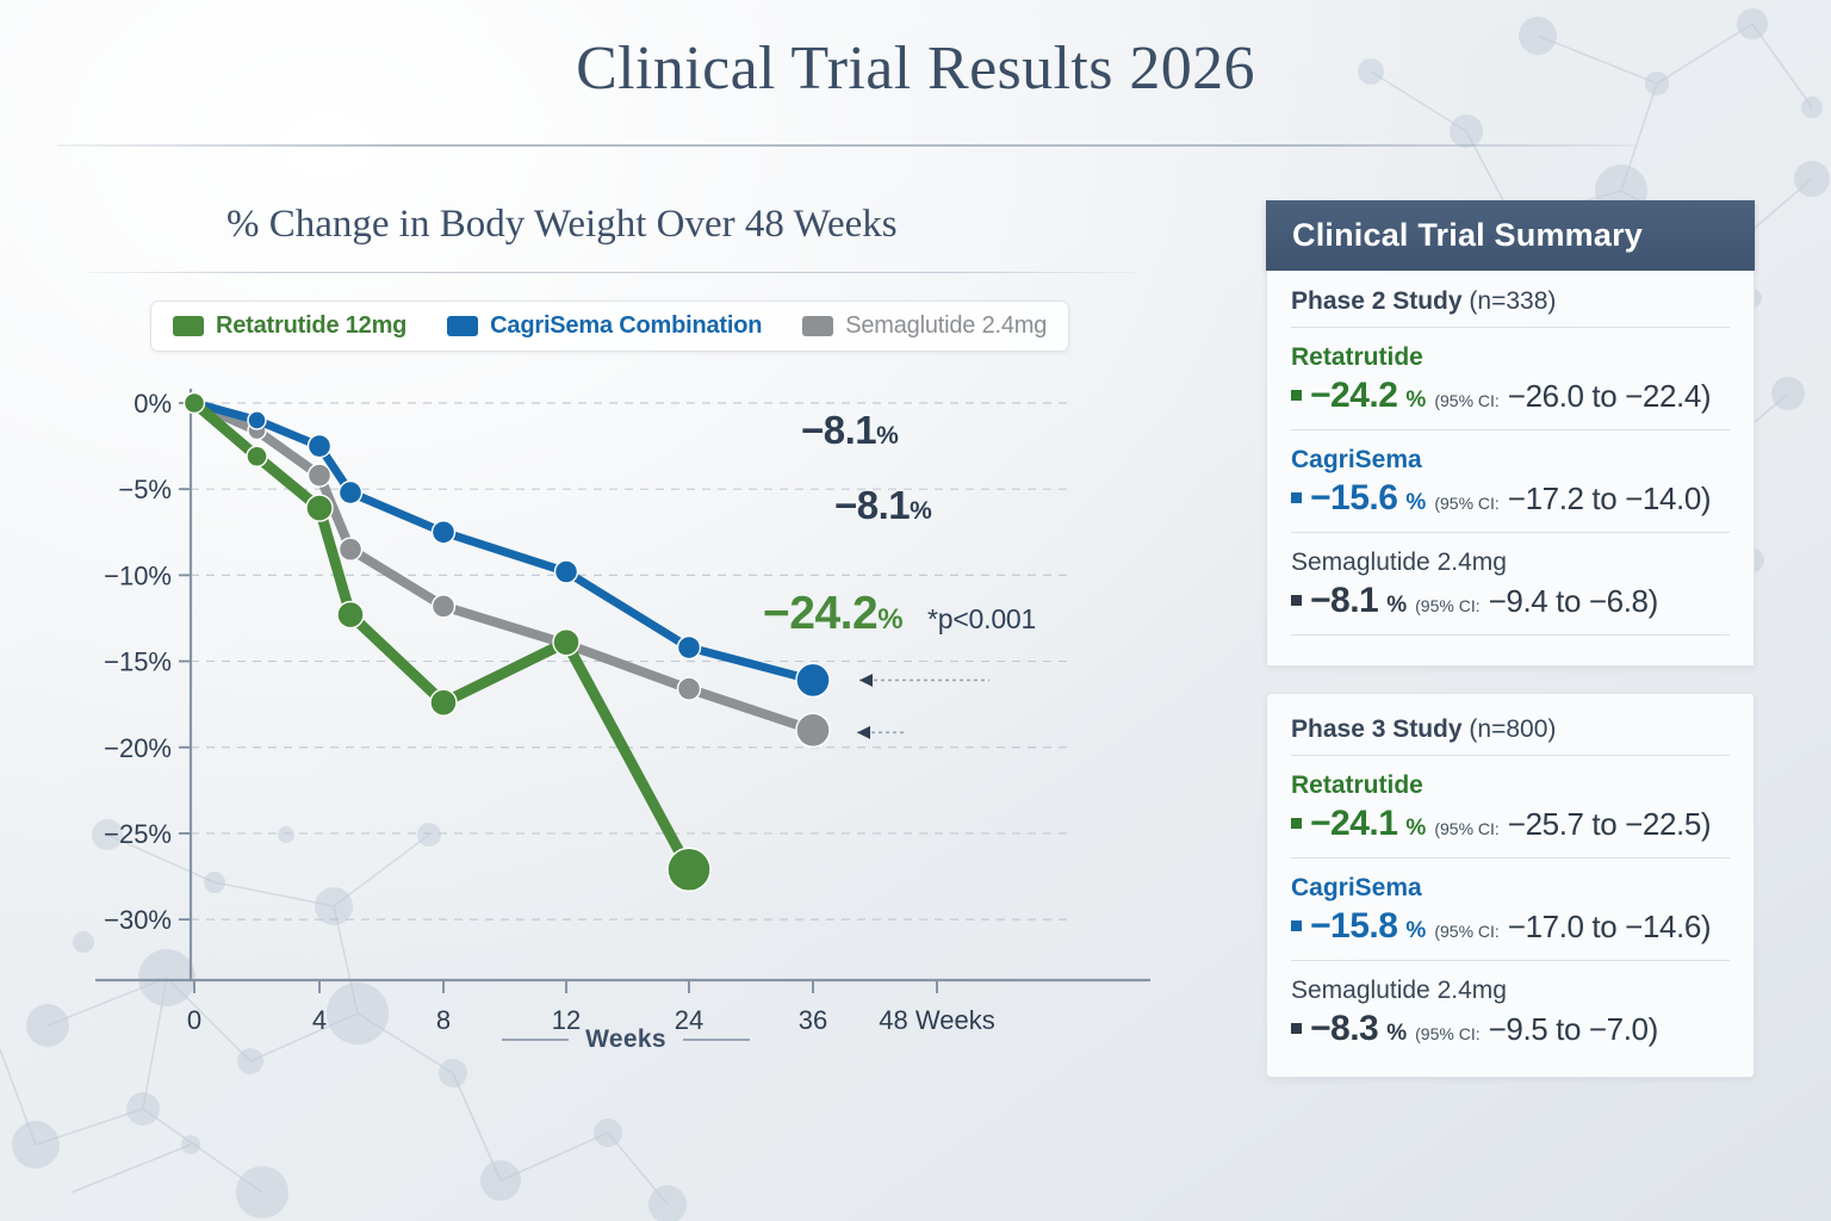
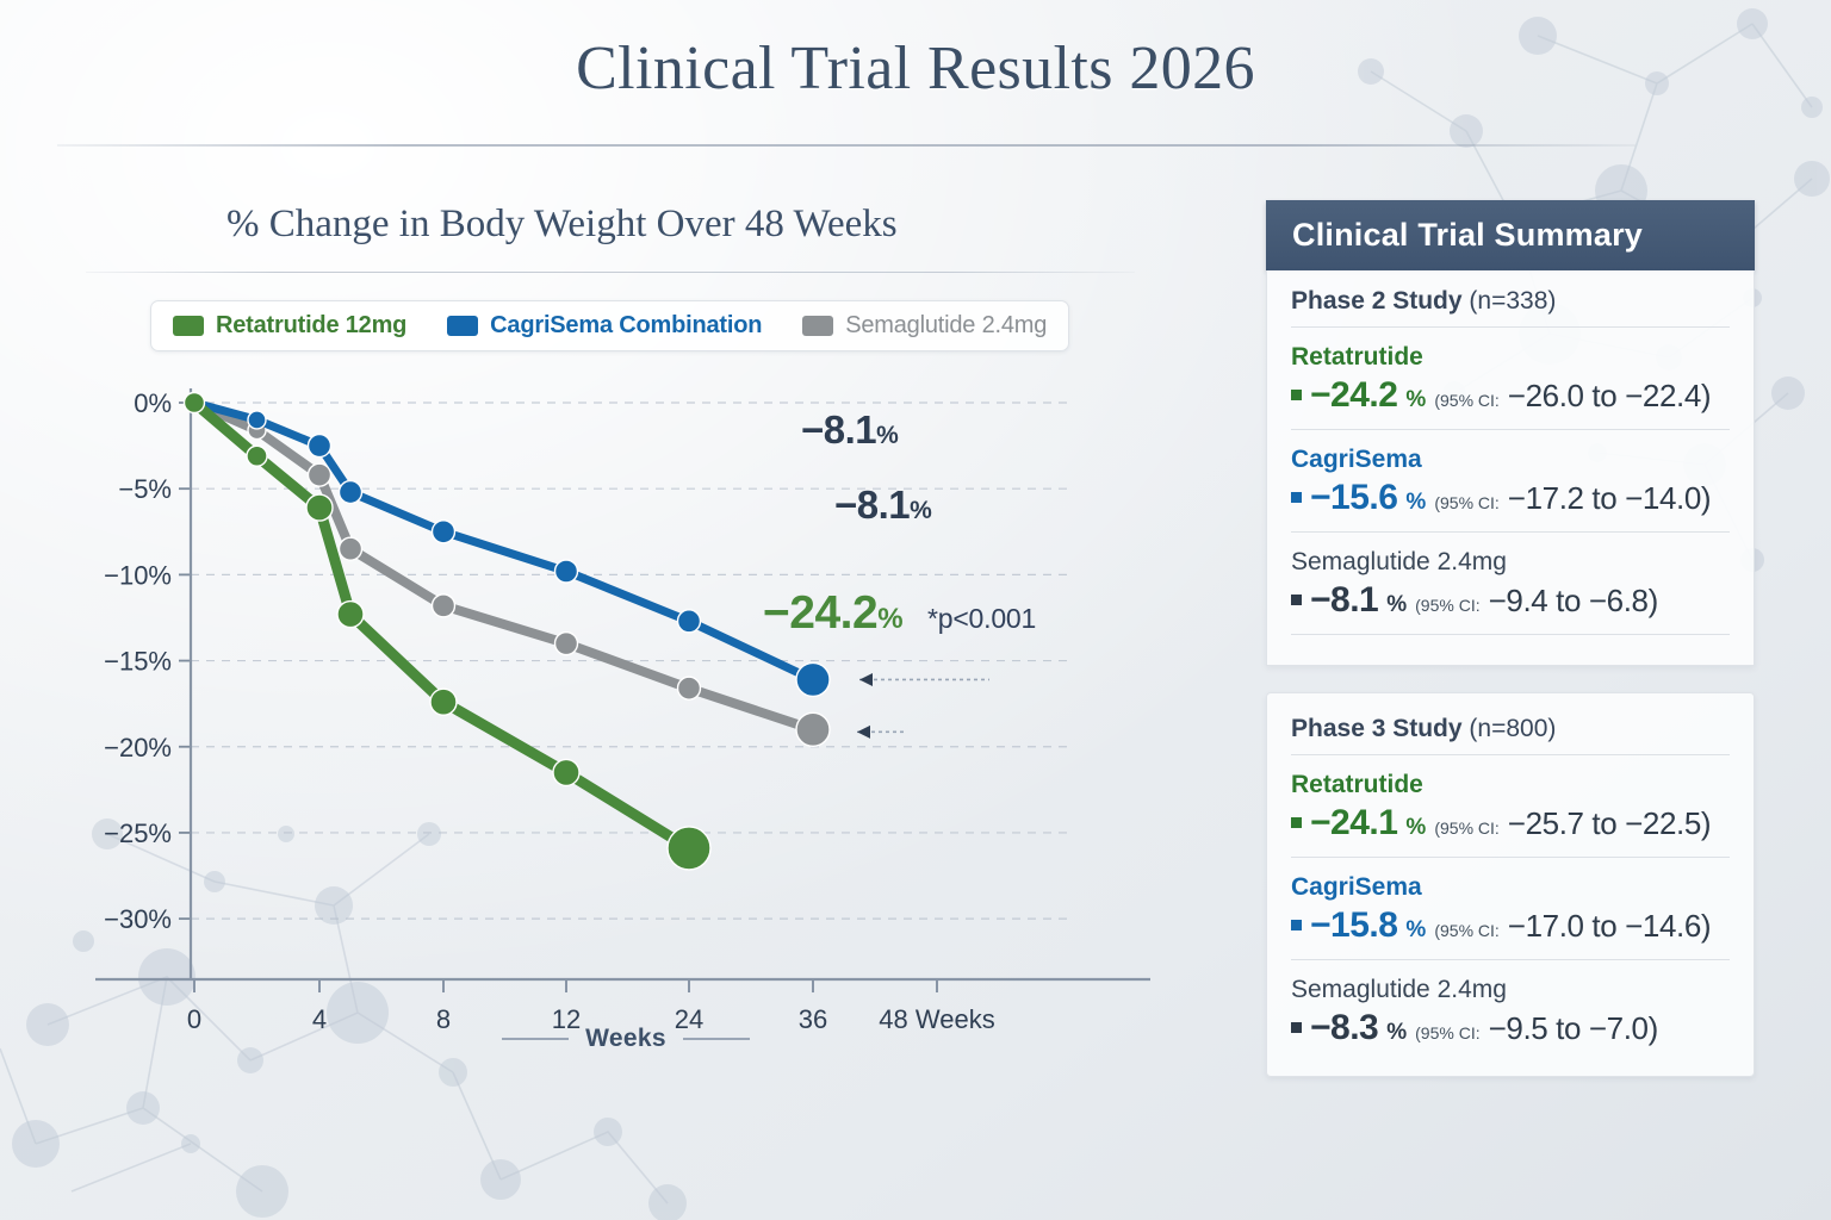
Retatrutide 12mg/12: -13.9% -> -21.5%
Retatrutide 12mg/24: -27.1% -> -25.9%
CagriSema Combination/24: -14.2% -> -12.7%
